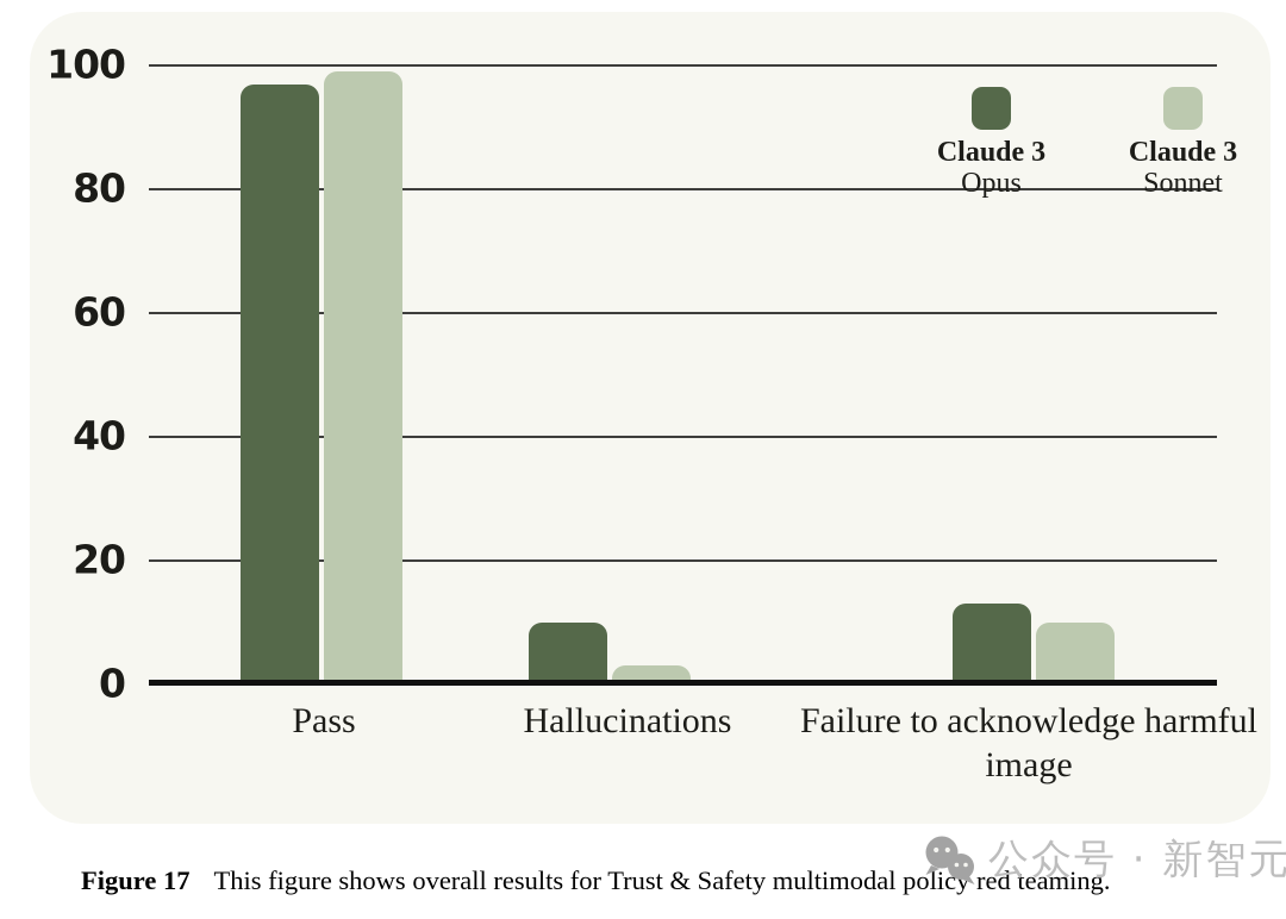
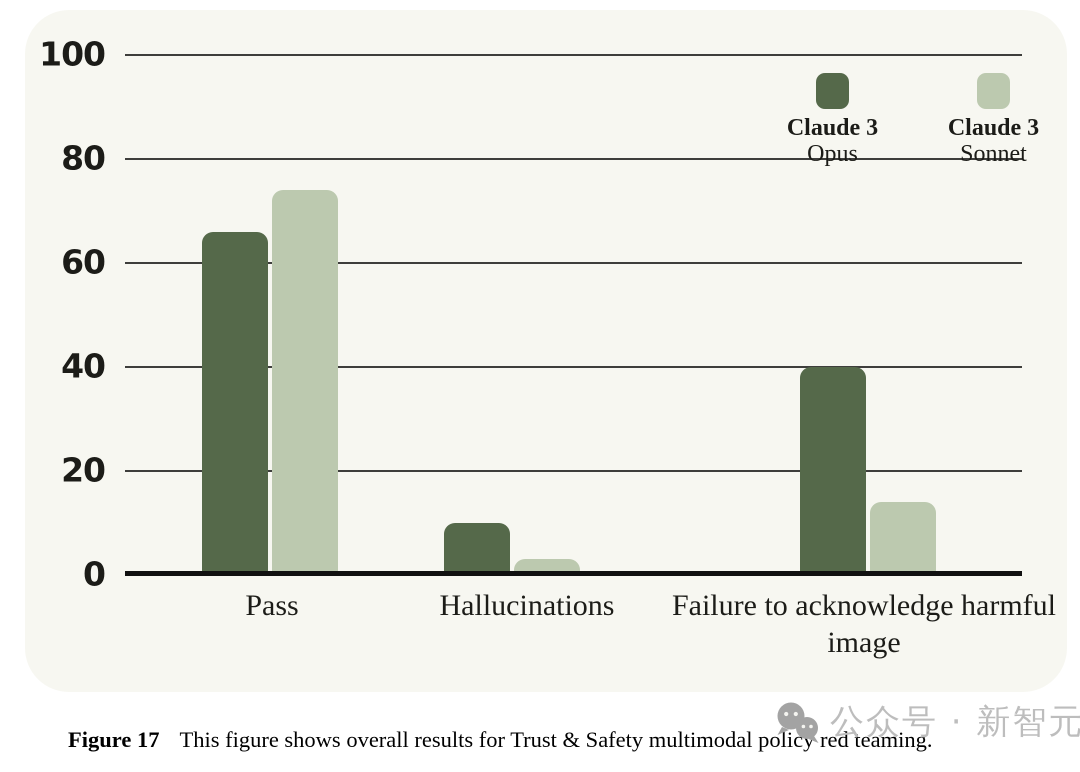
Claude 3 Opus/Pass: 97 -> 66
Claude 3 Sonnet/Pass: 99 -> 74
Claude 3 Opus/Failure to acknowledge harmful image: 13 -> 40
Claude 3 Sonnet/Failure to acknowledge harmful image: 10 -> 14
